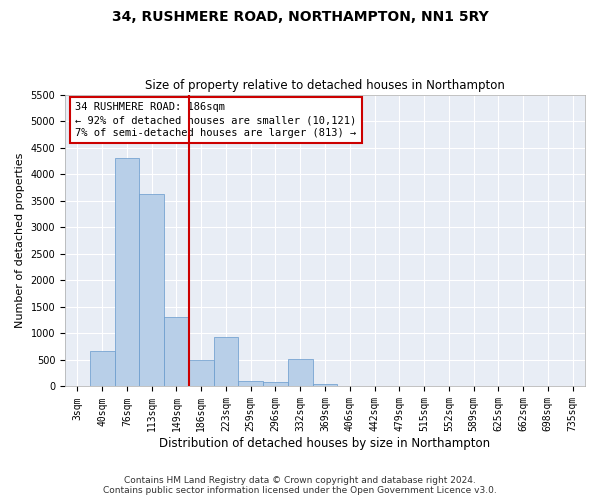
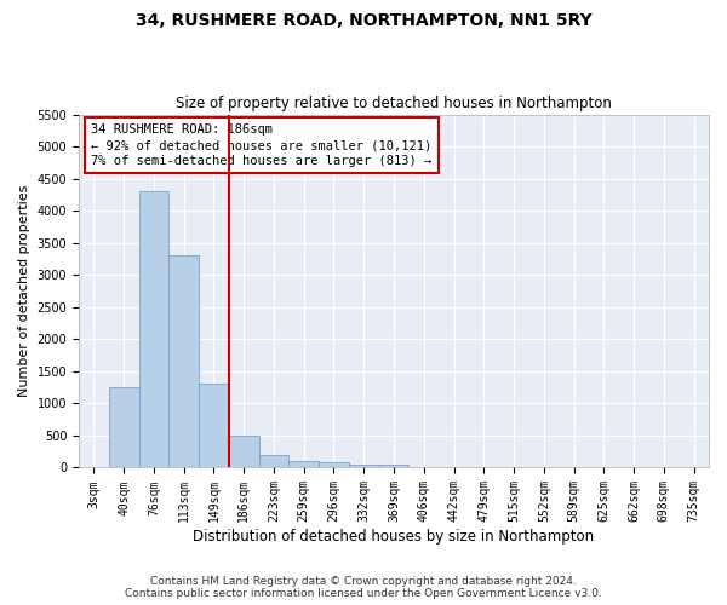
40sqm: 660 -> 1250
113sqm: 3620 -> 3300
223sqm: 940 -> 200
332sqm: 520 -> 50
